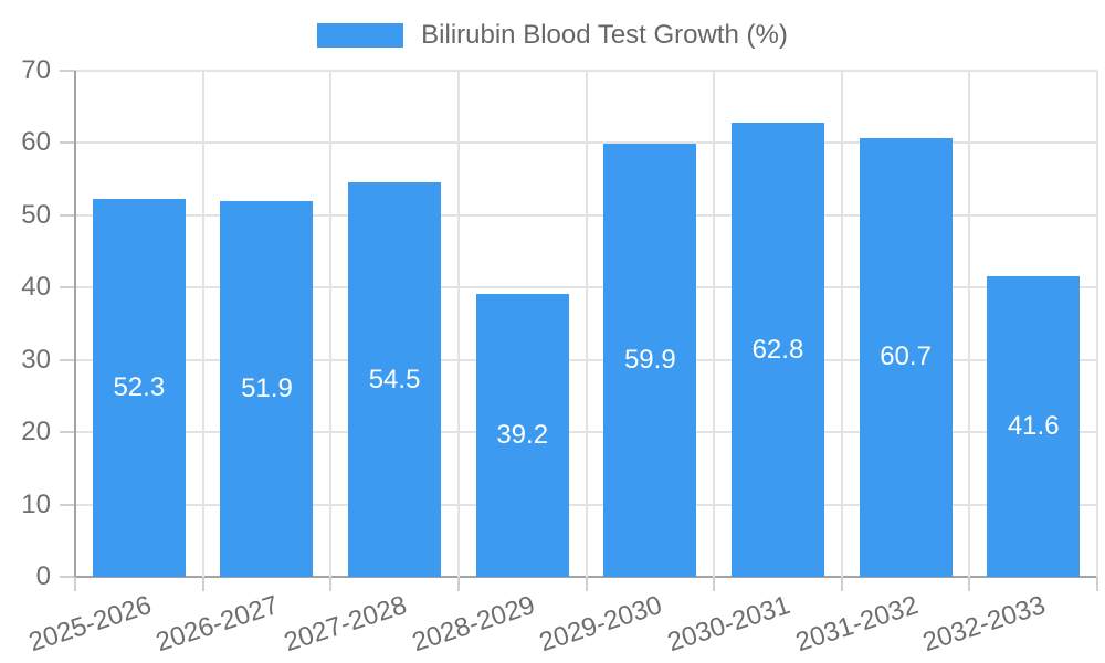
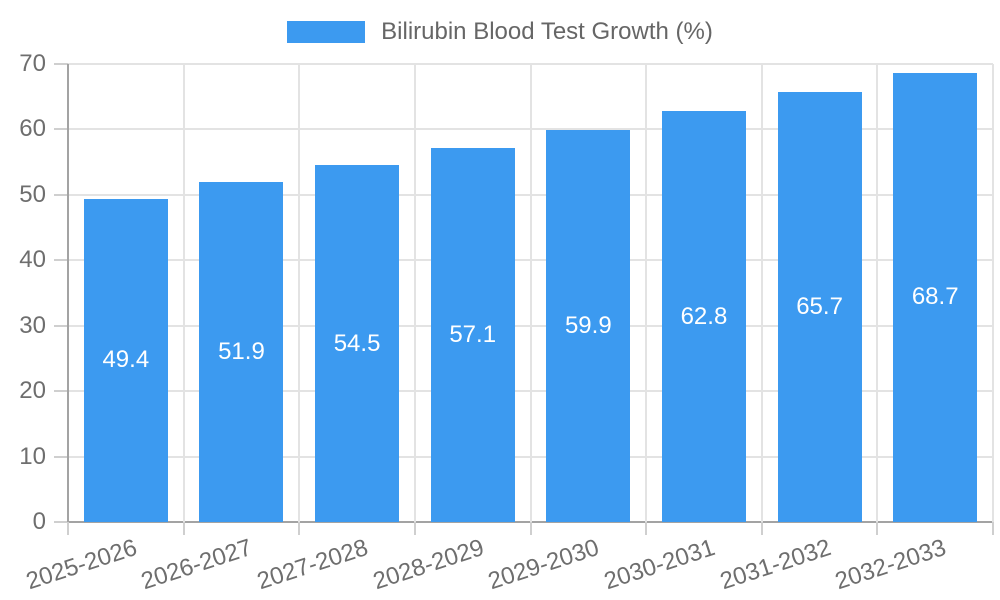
2025-2026: 52.3 -> 49.4
2028-2029: 39.2 -> 57.1
2031-2032: 60.7 -> 65.7
2032-2033: 41.6 -> 68.7
